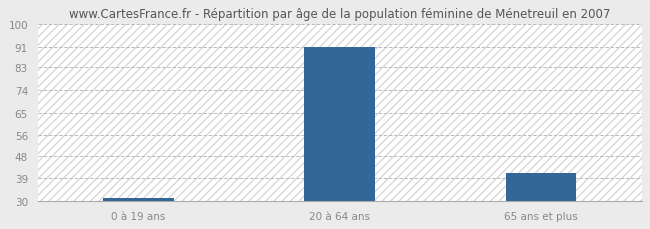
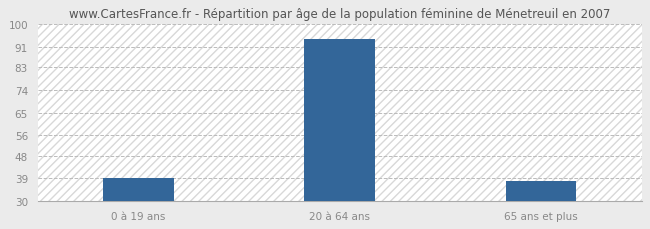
0 à 19 ans: 31 -> 39
20 à 64 ans: 91 -> 94
65 ans et plus: 41 -> 38
